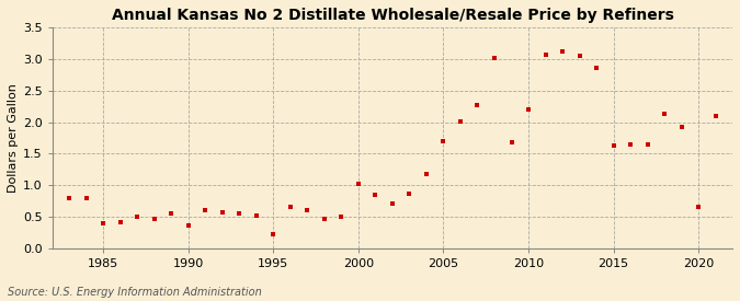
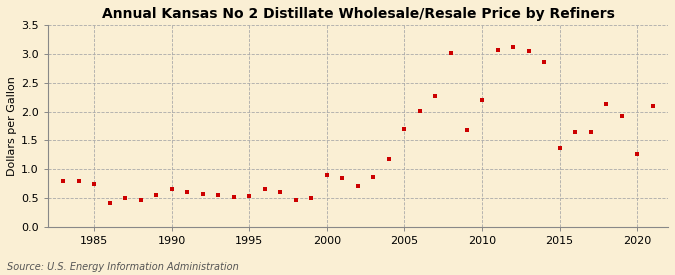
1985: 0.40 -> 0.75
1990: 0.36 -> 0.65
1995: 0.22 -> 0.53
2000: 1.02 -> 0.90
2015: 1.62 -> 1.37
2020: 0.66 -> 1.27
